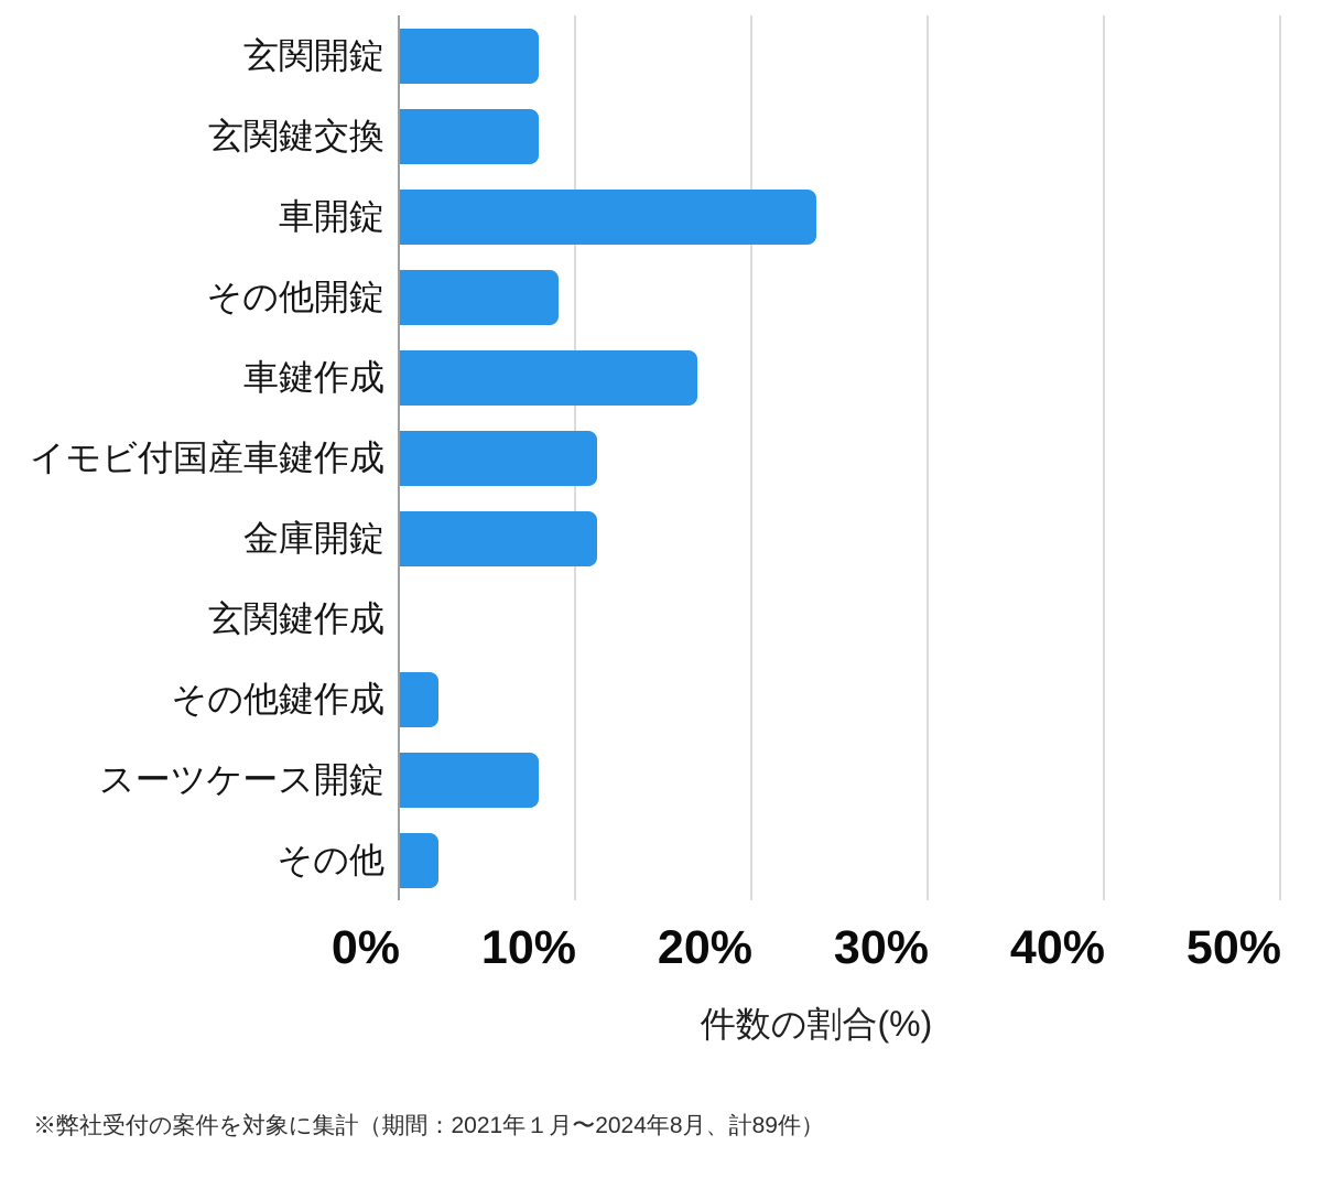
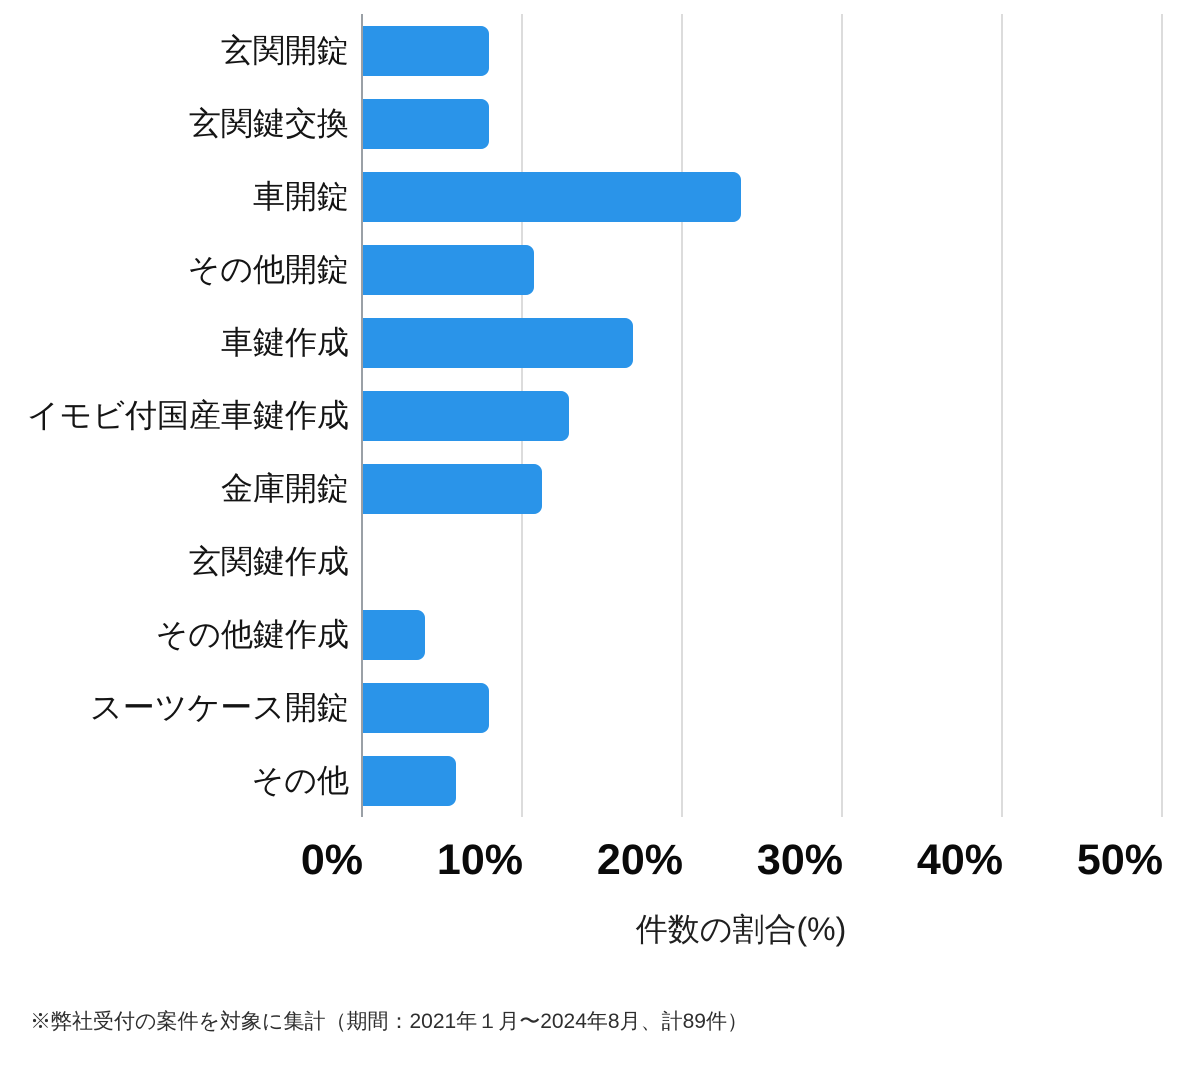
その他開錠: 9.0% -> 10.7%
イモビ付国産車鍵作成: 11.2% -> 12.9%
その他鍵作成: 2.2% -> 3.9%
その他: 2.2% -> 5.8%
